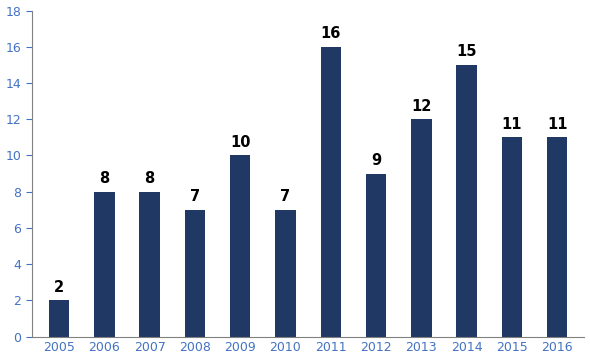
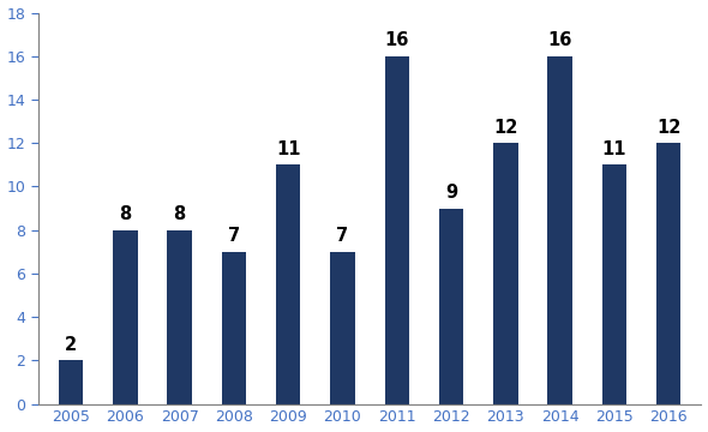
2009: 10 -> 11
2014: 15 -> 16
2016: 11 -> 12
